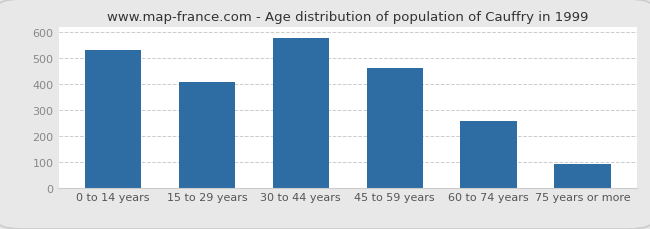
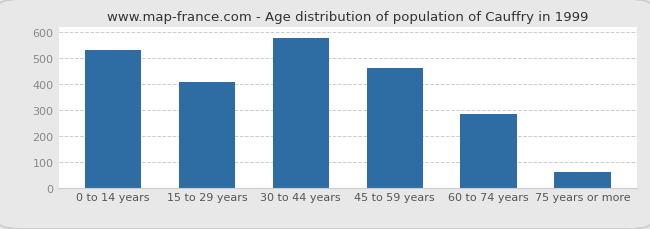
60 to 74 years: 255 -> 285
75 years or more: 90 -> 60
